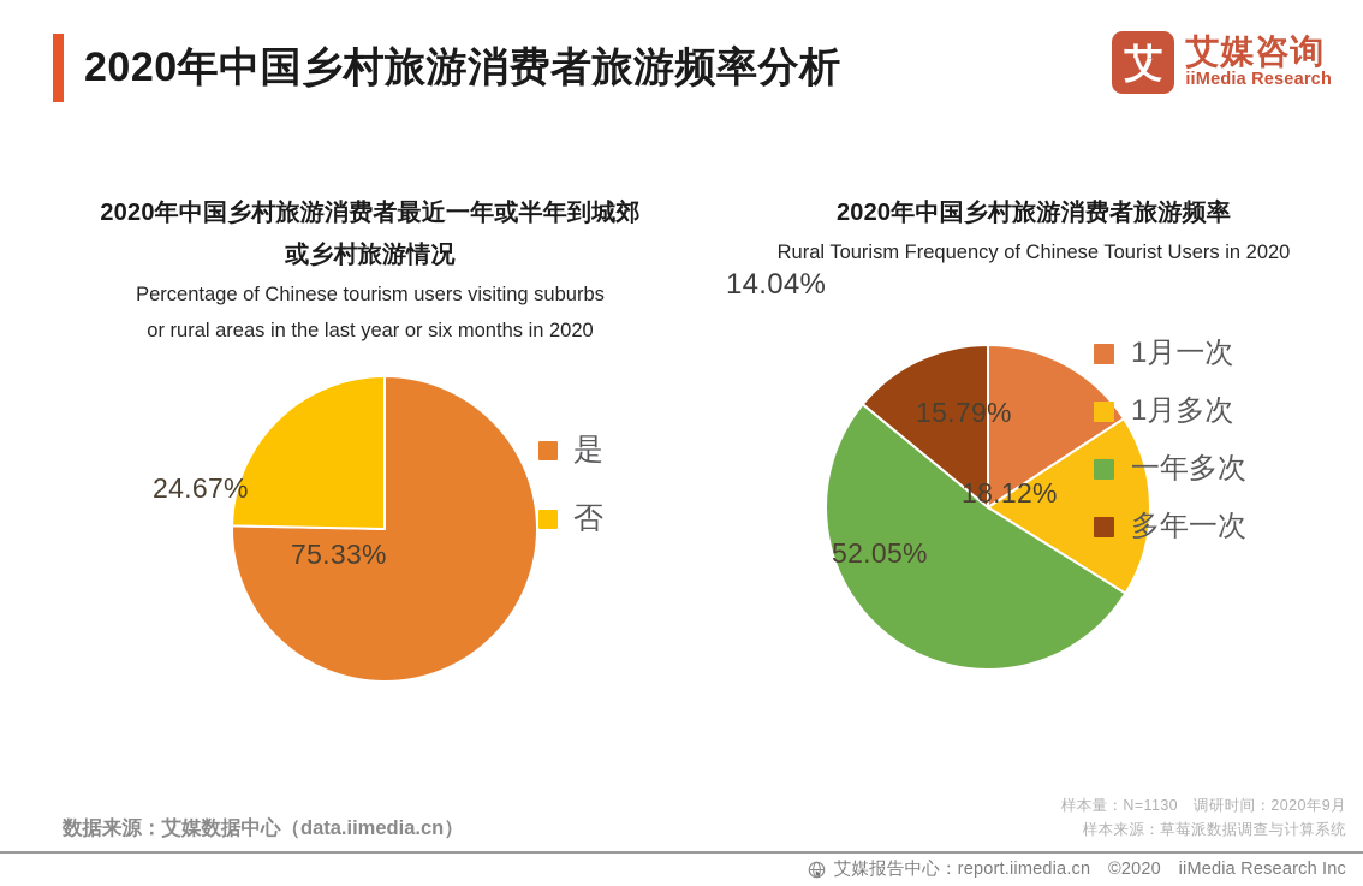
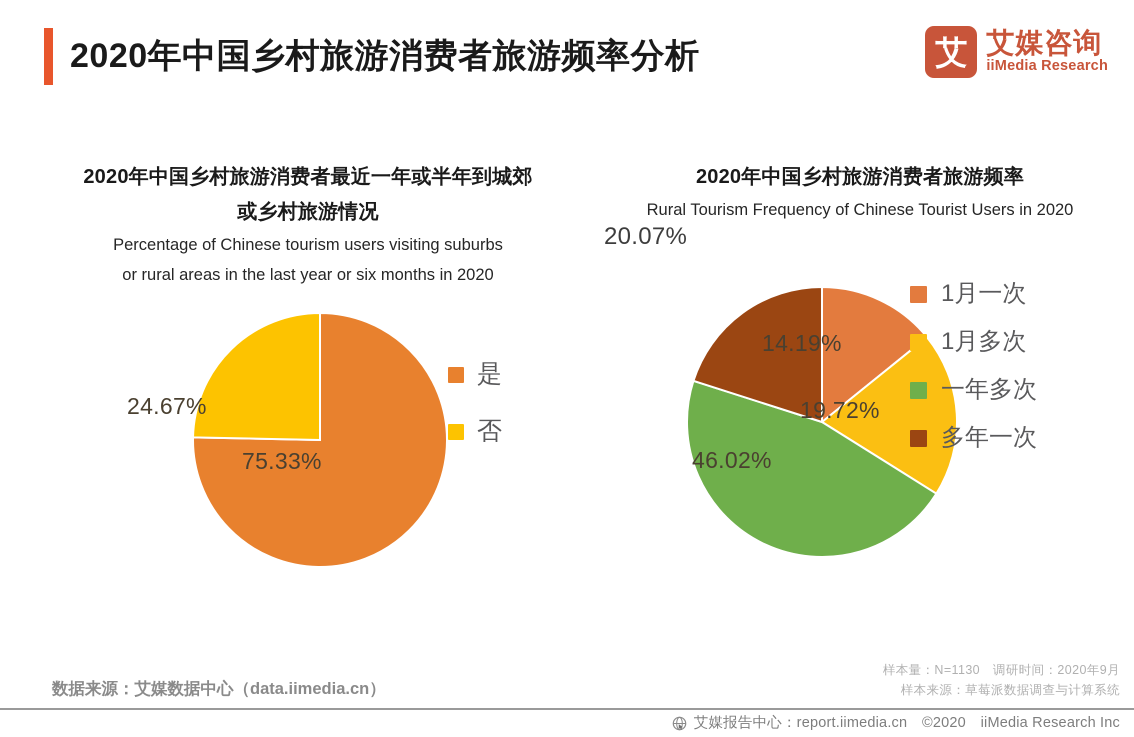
2020年中国乡村旅游消费者旅游频率/1月一次: 15.79% -> 14.19%
2020年中国乡村旅游消费者旅游频率/1月多次: 18.12% -> 19.72%
2020年中国乡村旅游消费者旅游频率/一年多次: 52.05% -> 46.02%
2020年中国乡村旅游消费者旅游频率/多年一次: 14.04% -> 20.07%
